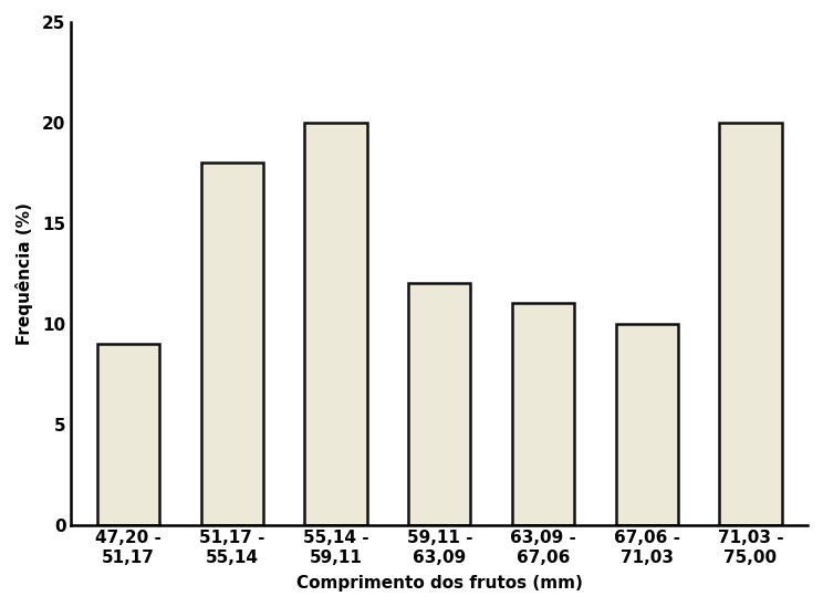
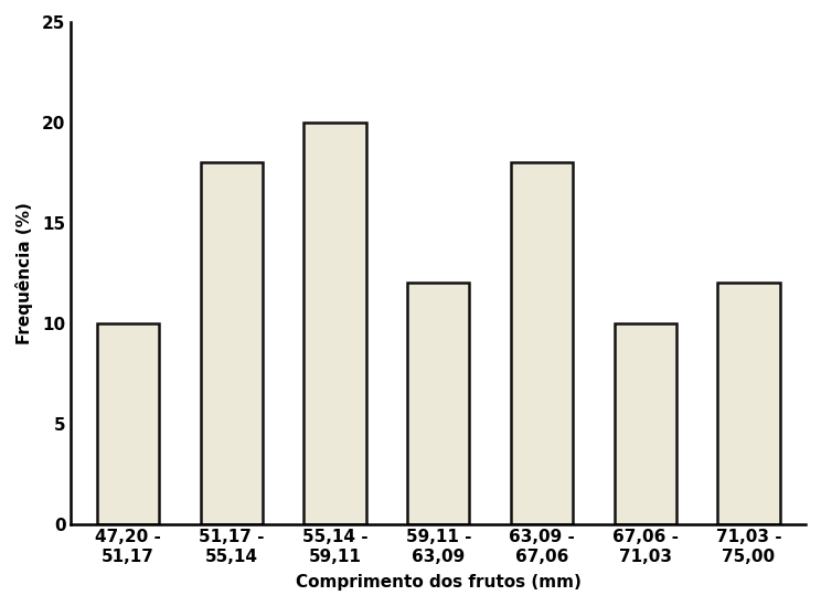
47,20 - 51,17: 9 -> 10
63,09 - 67,06: 11 -> 18
71,03 - 75,00: 20 -> 12
